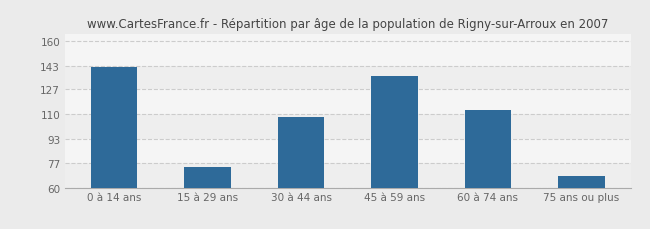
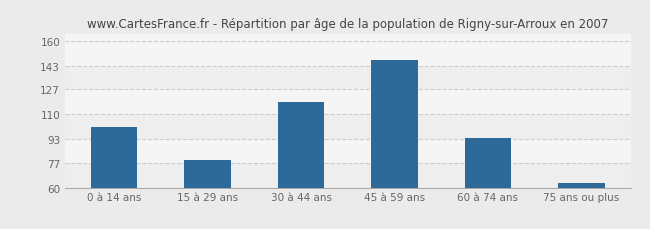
0 à 14 ans: 142 -> 101
15 à 29 ans: 74 -> 79
30 à 44 ans: 108 -> 118
45 à 59 ans: 136 -> 147
60 à 74 ans: 113 -> 94
75 ans ou plus: 68 -> 63
